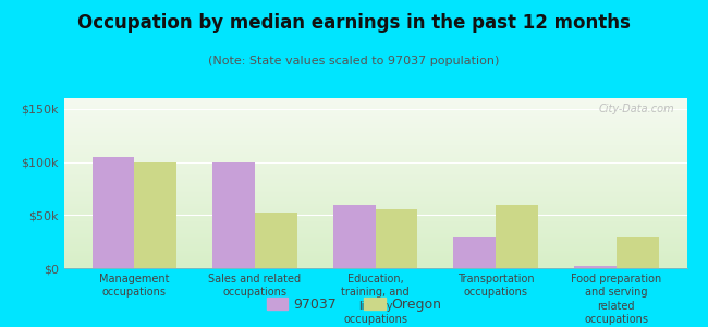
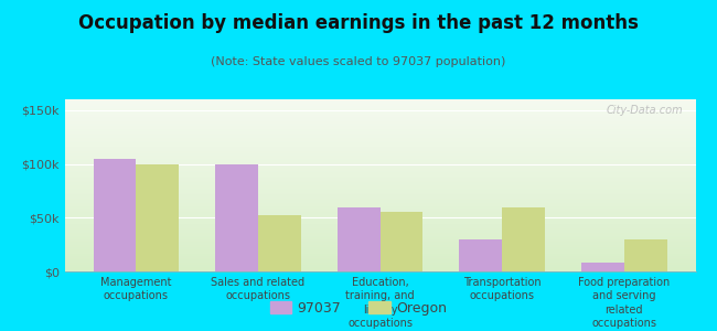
97037/Food preparation and serving related occupations: $2k -> $8k
